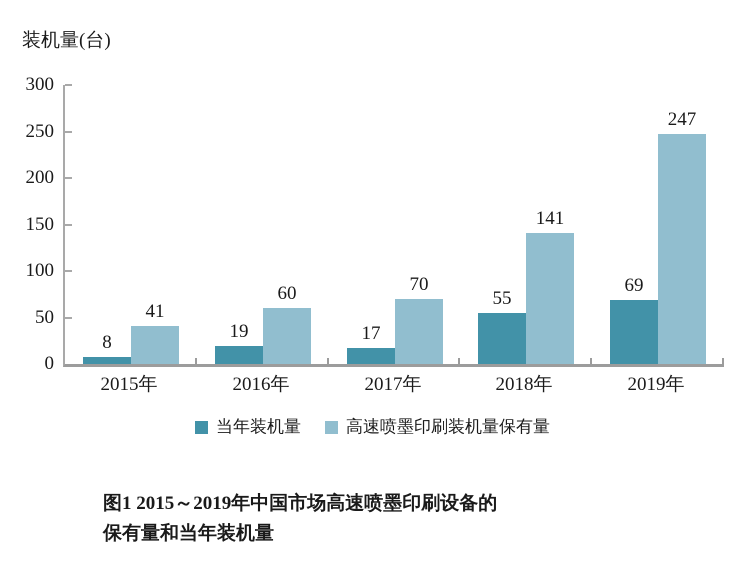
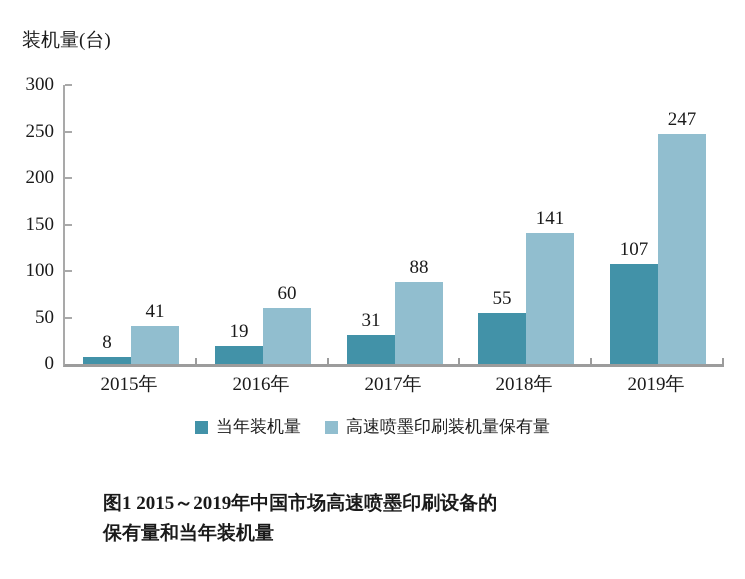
当年装机量/2017年: 17 -> 31
高速喷墨印刷装机量保有量/2017年: 70 -> 88
当年装机量/2019年: 69 -> 107
